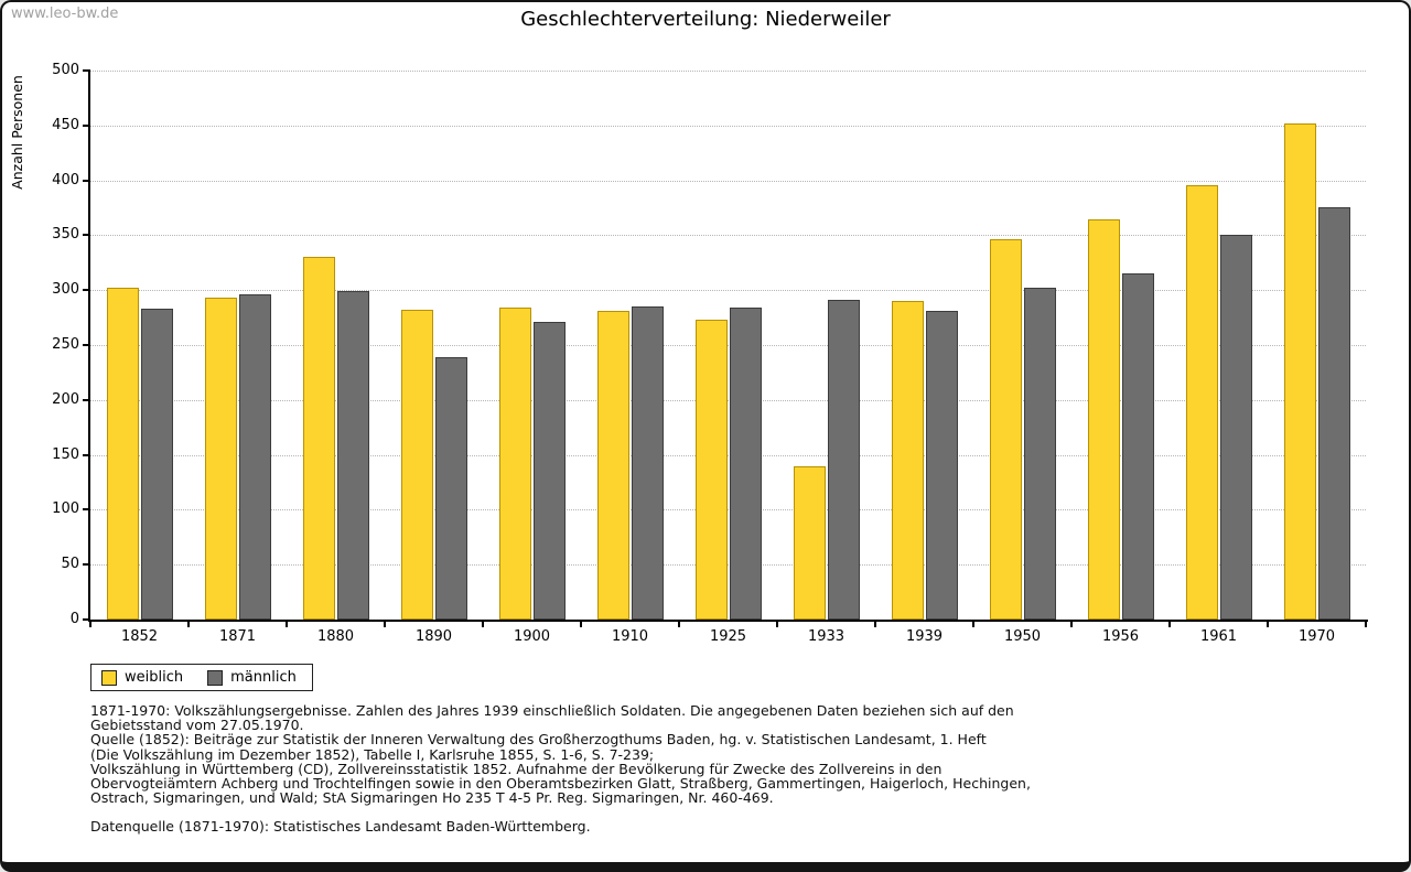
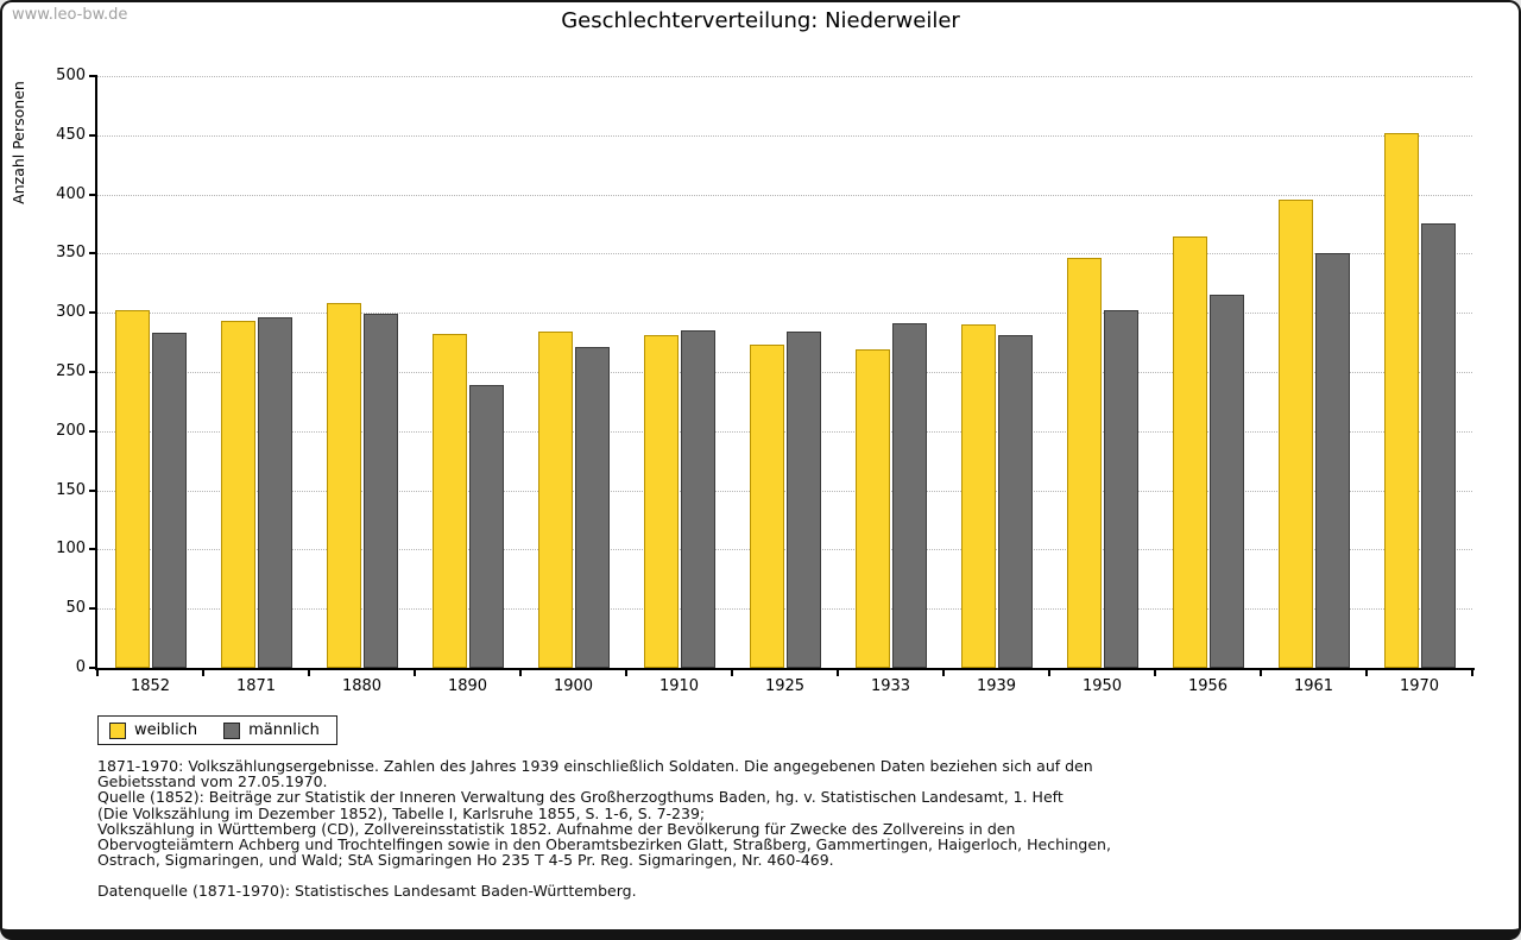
weiblich/1880: 330 -> 310
weiblich/1933: 140 -> 270
